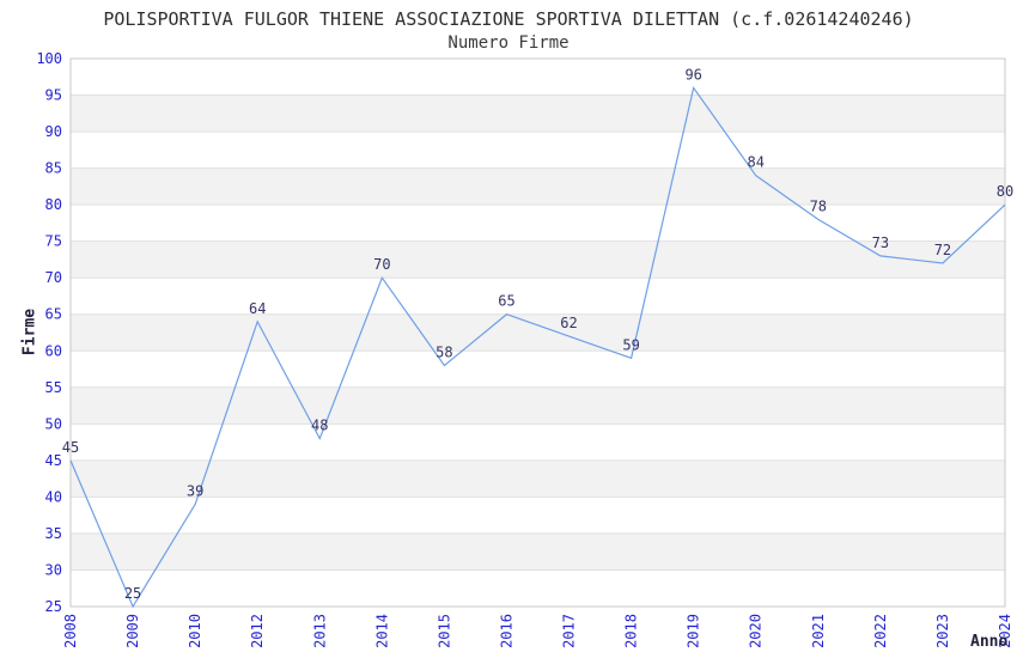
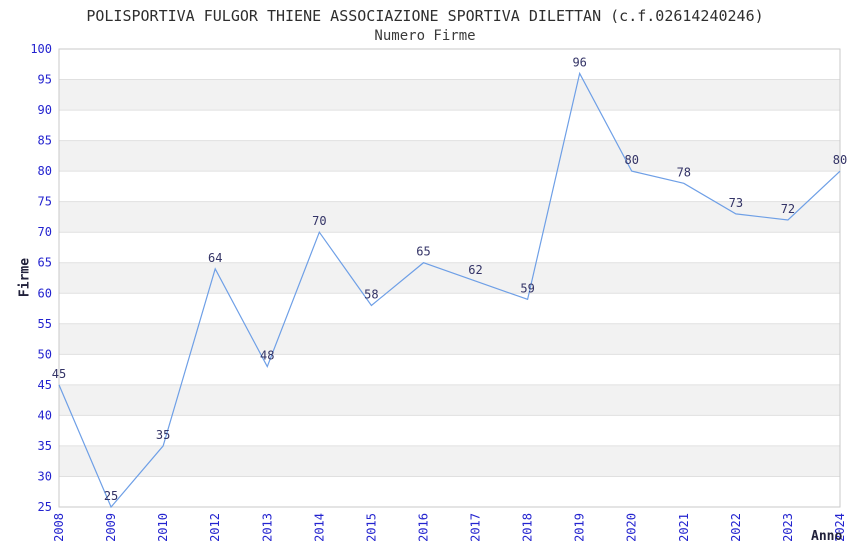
2010: 39 -> 35
2020: 84 -> 80
